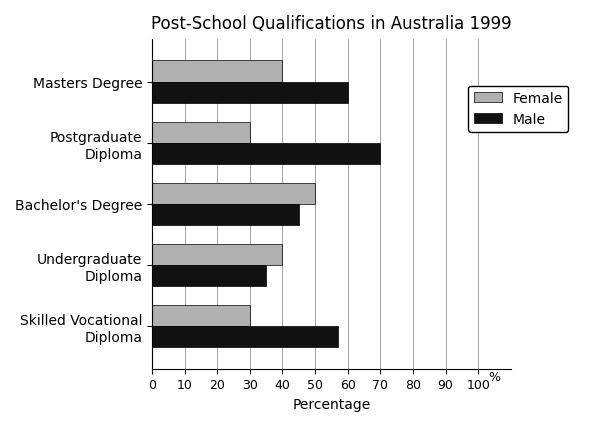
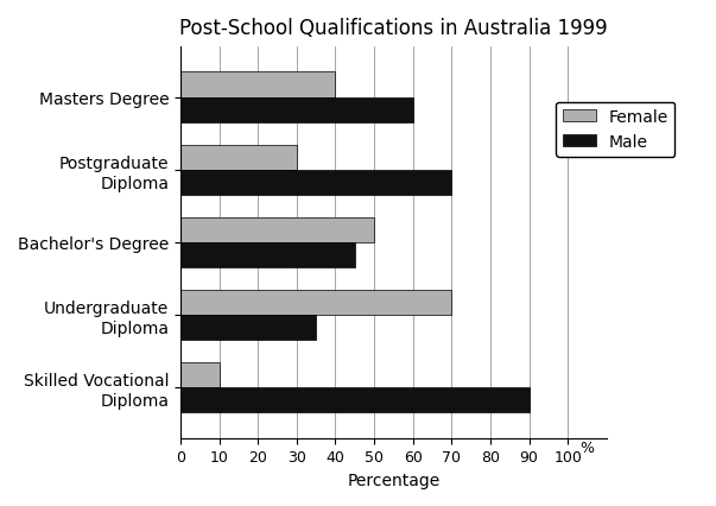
Female/Undergraduate Diploma: 40 -> 70
Female/Skilled Vocational Diploma: 30 -> 10
Male/Skilled Vocational Diploma: 57 -> 90
